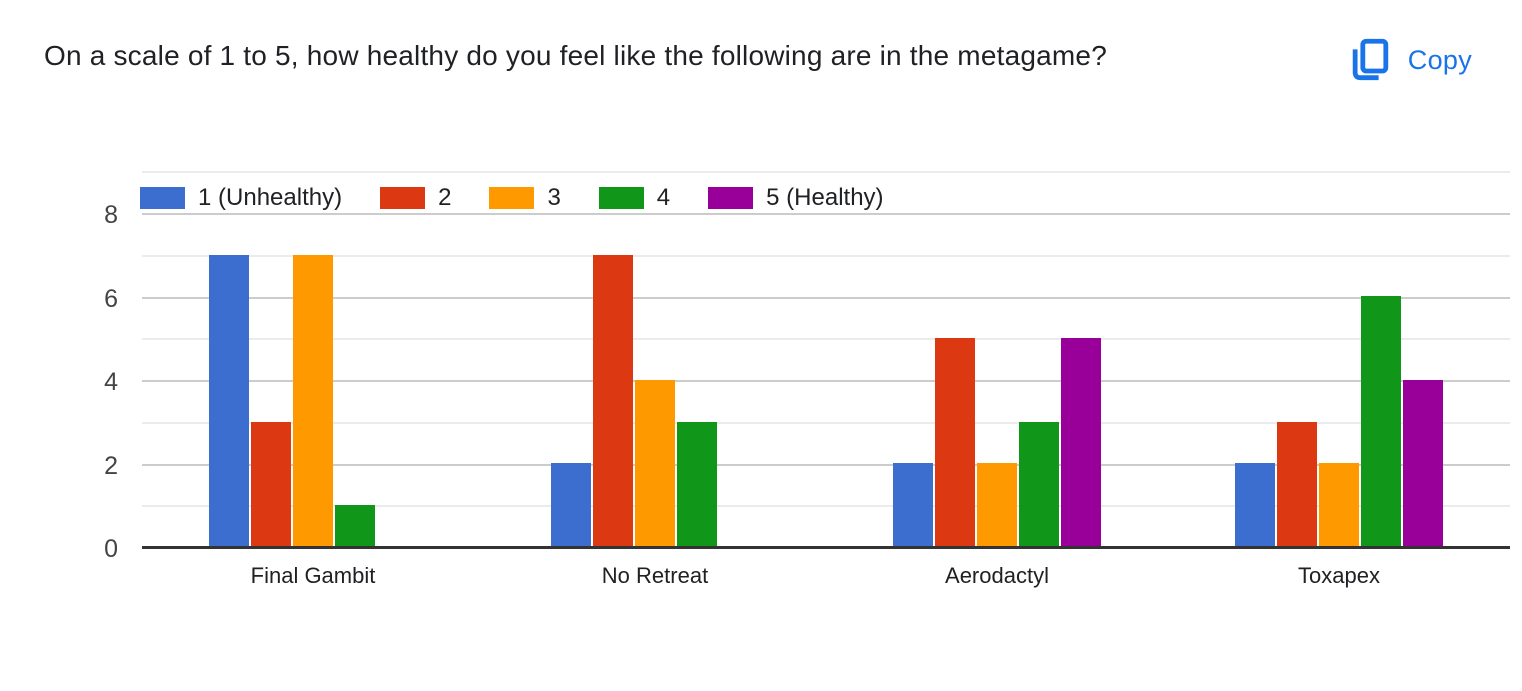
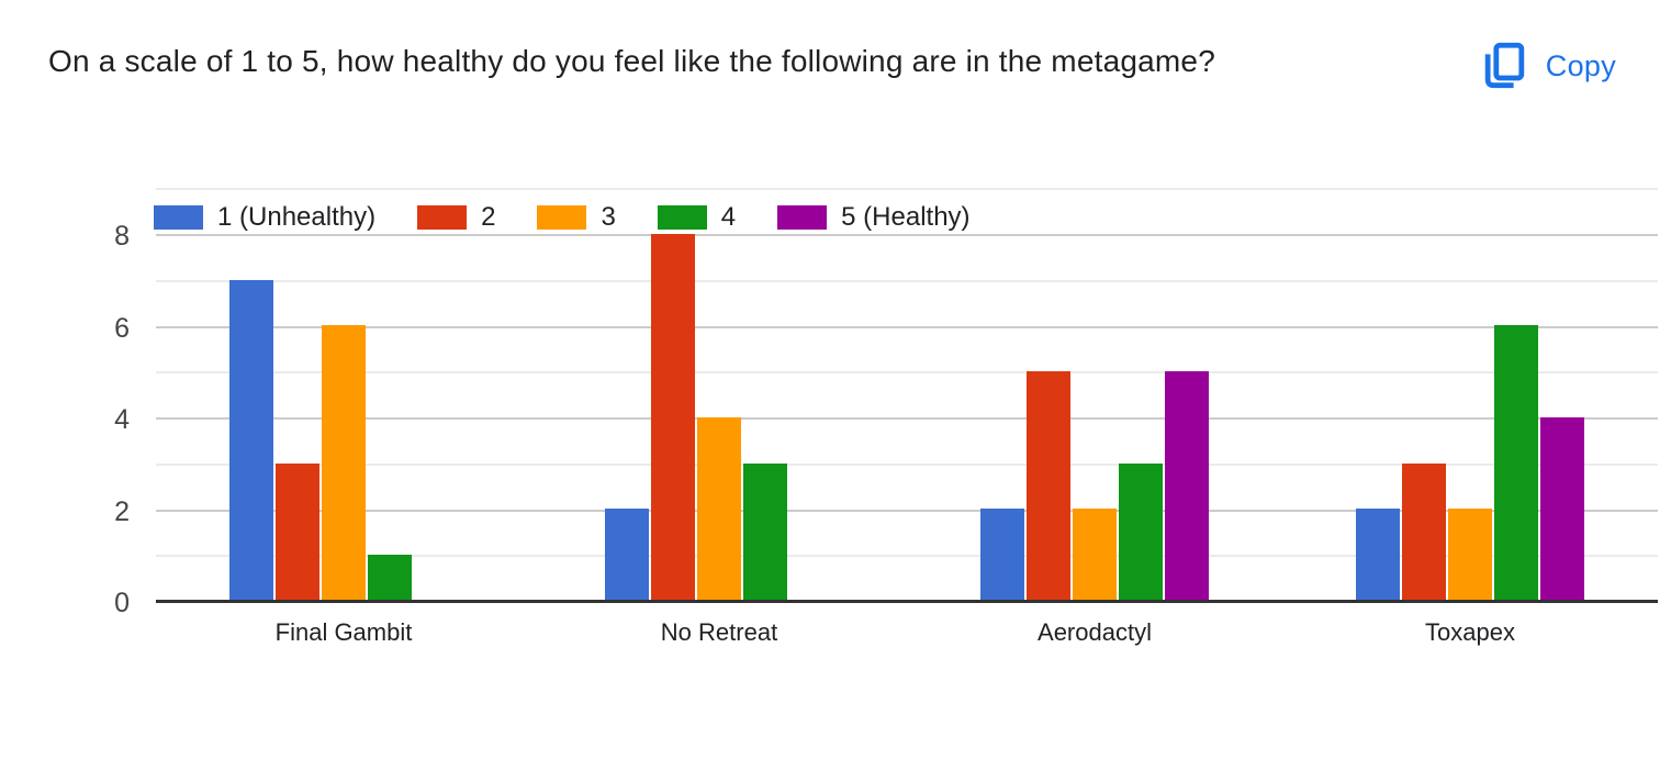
3/Final Gambit: 7 -> 6
2/No Retreat: 7 -> 8
